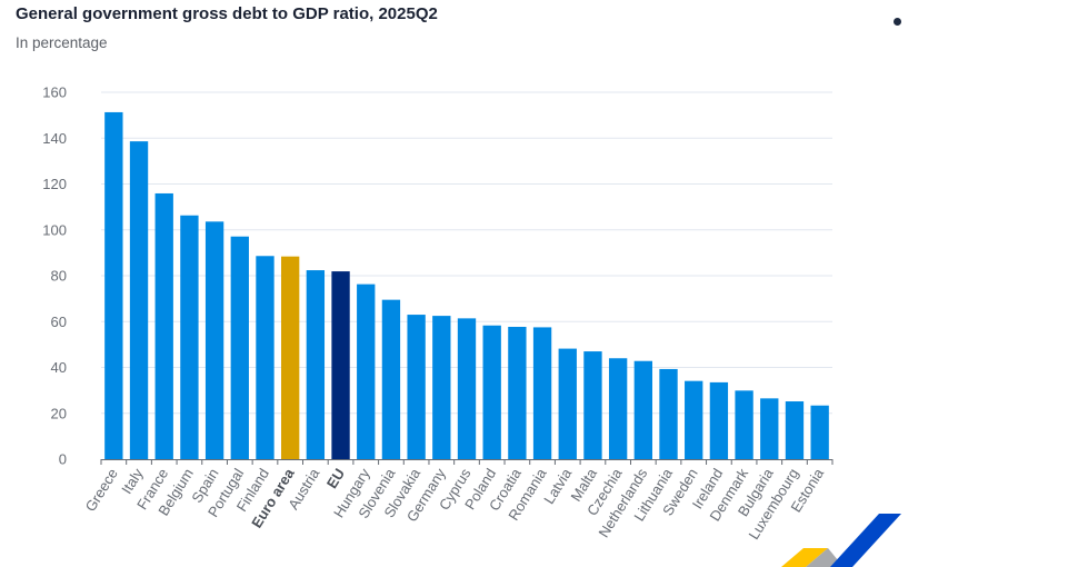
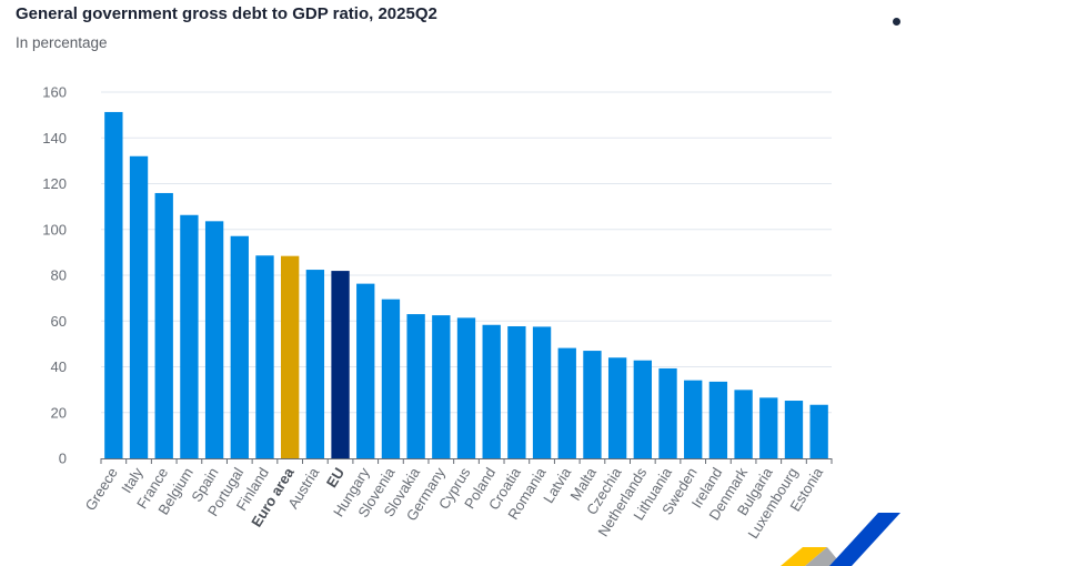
Italy: 139 -> 132
